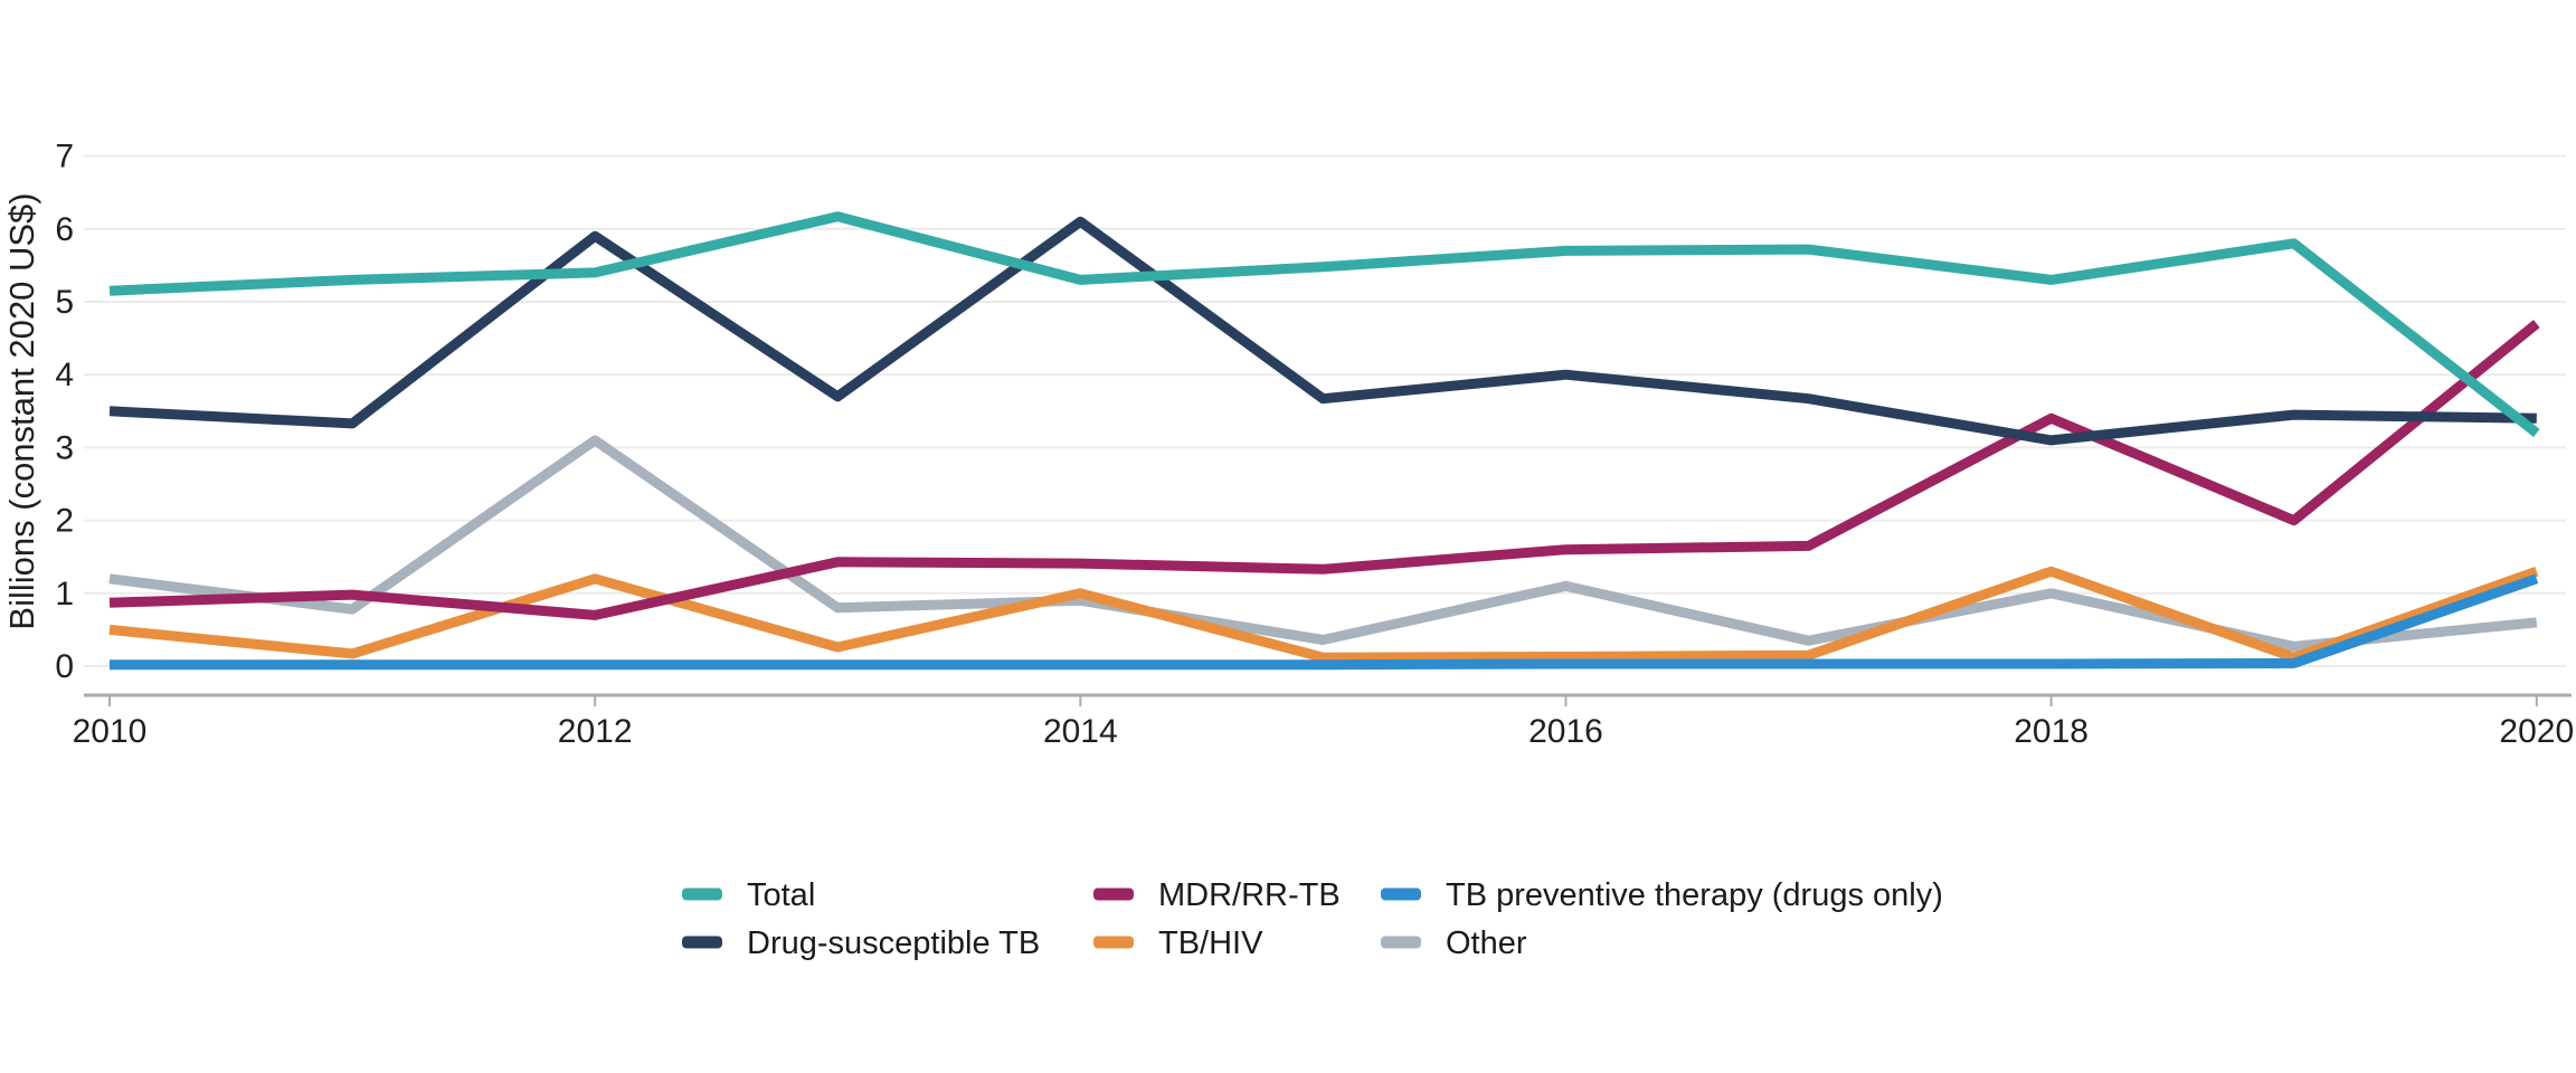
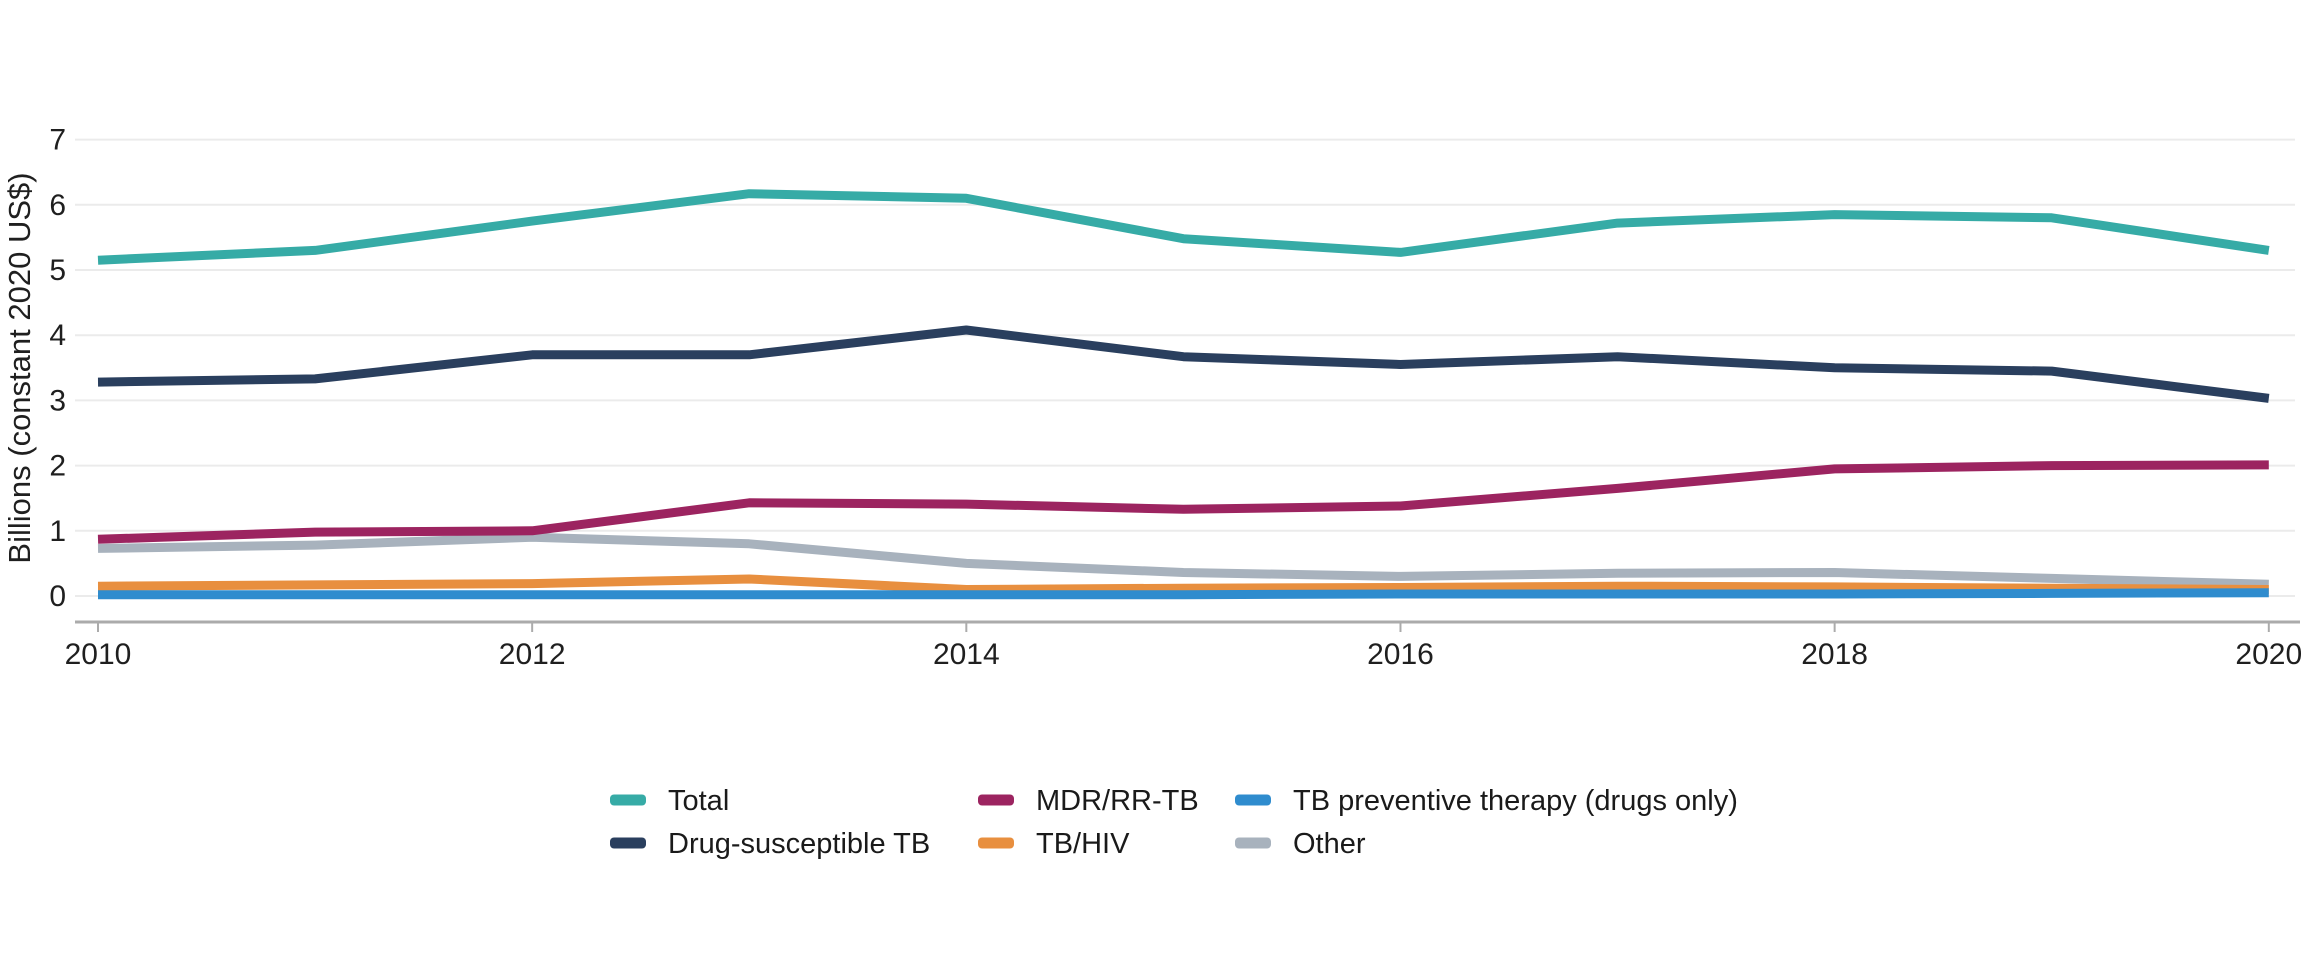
Drug-susceptible TB/2010: 3.5 -> 3.3
TB/HIV/2010: 0.5 -> 0.1
Other/2010: 1.2 -> 0.7
Total/2012: 5.4 -> 5.8
Drug-susceptible TB/2012: 5.9 -> 3.7
MDR/RR-TB/2012: 0.7 -> 1.0
TB/HIV/2012: 1.2 -> 0.2
Other/2012: 3.1 -> 0.9
Total/2014: 5.3 -> 6.1
Drug-susceptible TB/2014: 6.1 -> 4.1
TB/HIV/2014: 1.0 -> 0.1
Other/2014: 0.9 -> 0.5
Total/2016: 5.7 -> 5.3
Drug-susceptible TB/2016: 4.0 -> 3.5
MDR/RR-TB/2016: 1.6 -> 1.4
Other/2016: 1.1 -> 0.3
Total/2018: 5.3 -> 5.8
Drug-susceptible TB/2018: 3.1 -> 3.5
MDR/RR-TB/2018: 3.4 -> 1.9
TB/HIV/2018: 1.3 -> 0.1
Other/2018: 1.0 -> 0.4
Total/2020: 3.2 -> 5.3
Drug-susceptible TB/2020: 3.4 -> 3.0
MDR/RR-TB/2020: 4.7 -> 2.0
TB/HIV/2020: 1.3 -> 0.1
TB preventive therapy (drugs only)/2020: 1.2 -> 0.1
Other/2020: 0.6 -> 0.2
